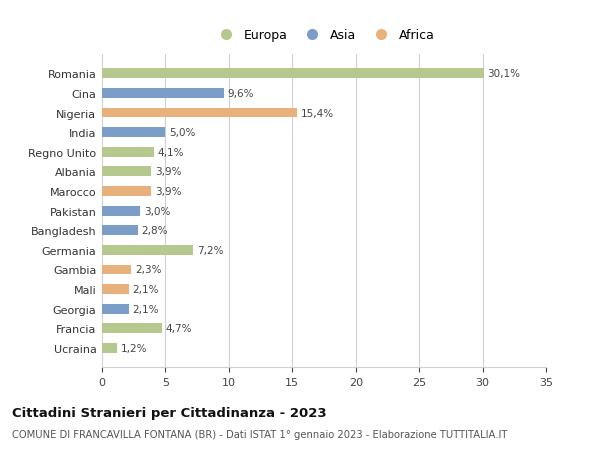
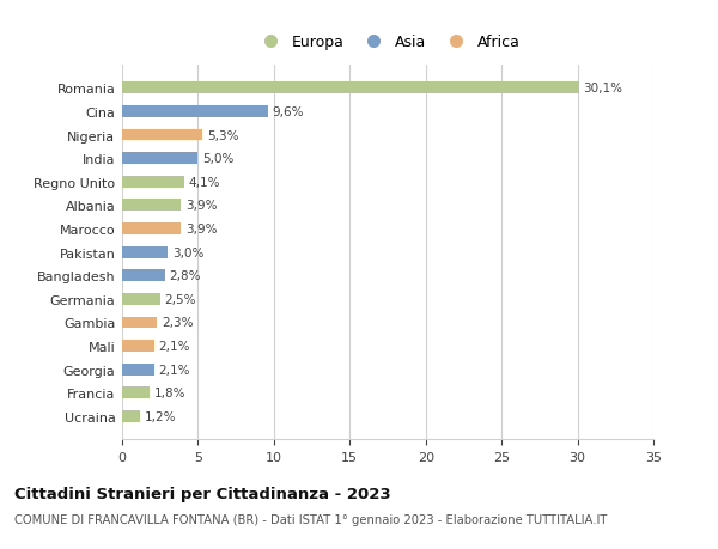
Nigeria: 15,4% -> 5,3%
Germania: 7,2% -> 2,5%
Francia: 4,7% -> 1,8%
